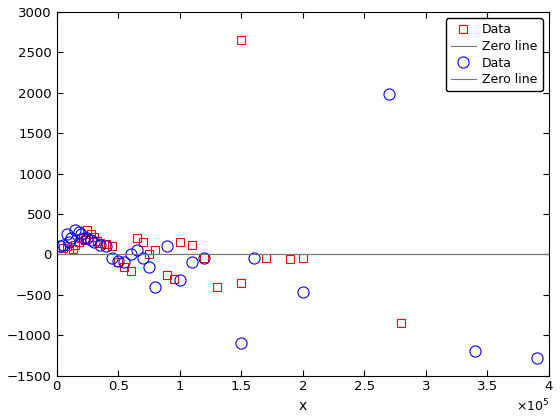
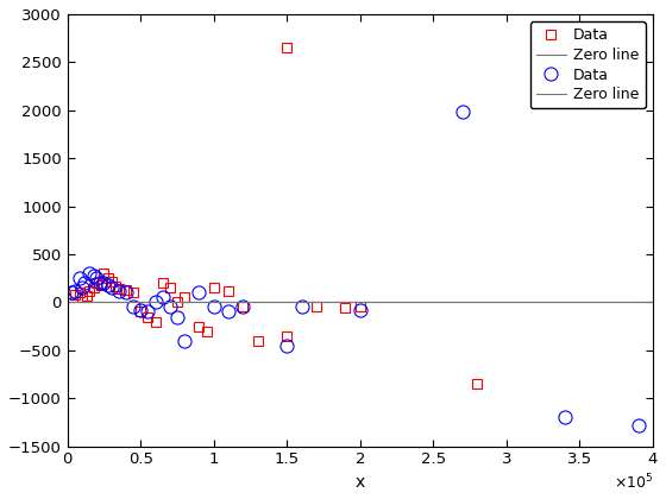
Data/1: -320 -> -50
Data/1.5: -1100 -> -450
Data/2: -460 -> -80
